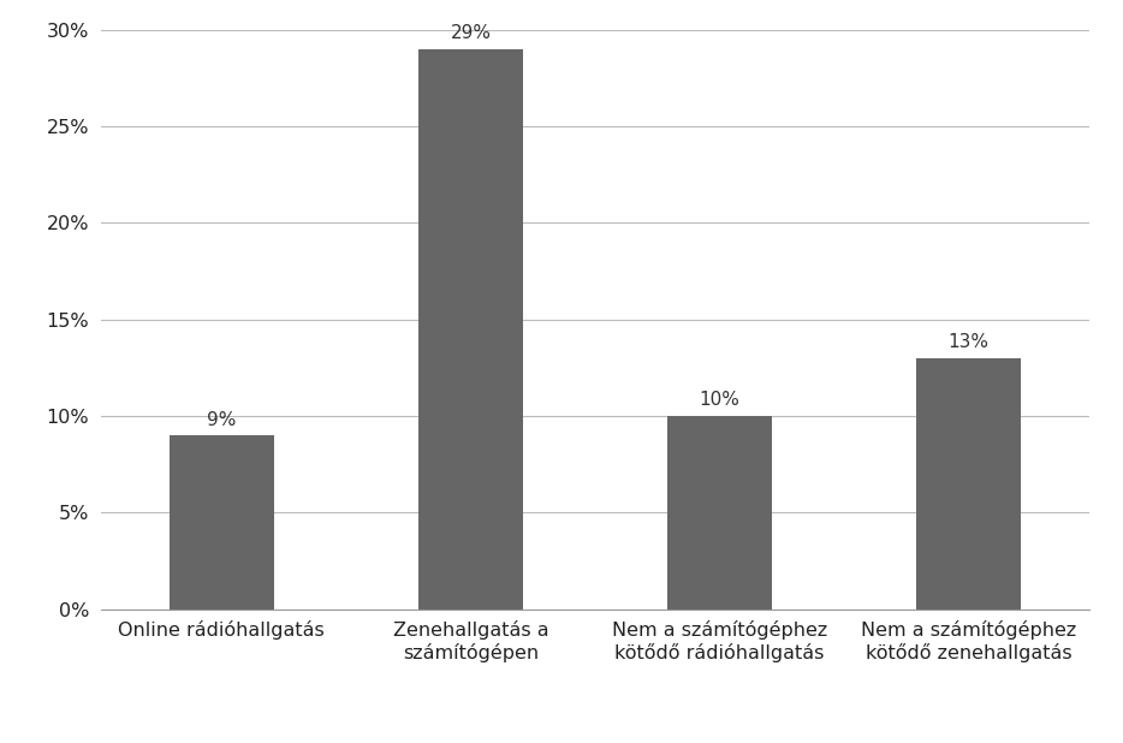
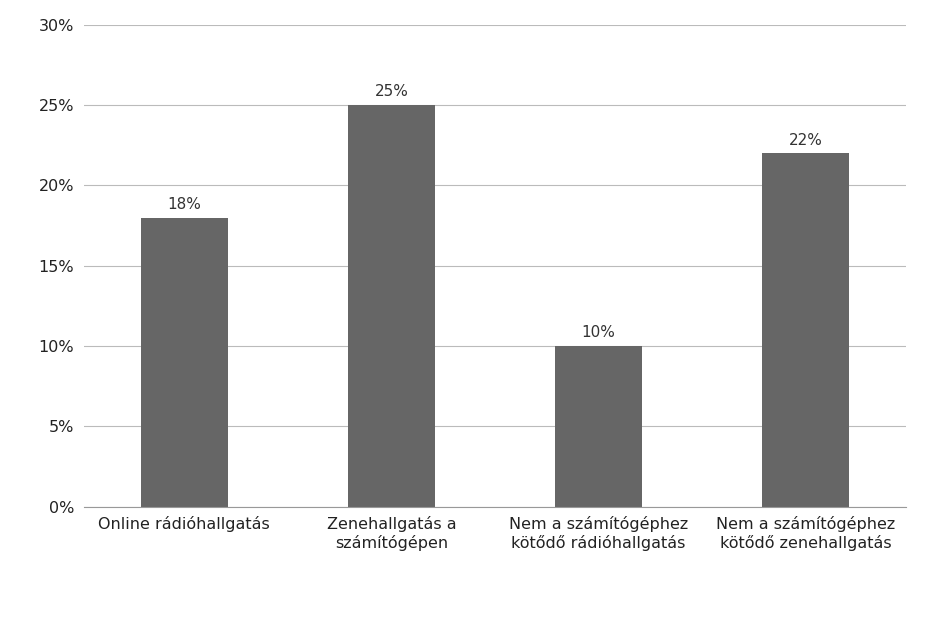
Online rádióhallgatás: 9% -> 18%
Zenehallgatás a számítógépen: 29% -> 25%
Nem a számítógéphez kötődő zenehallgatás: 13% -> 22%
